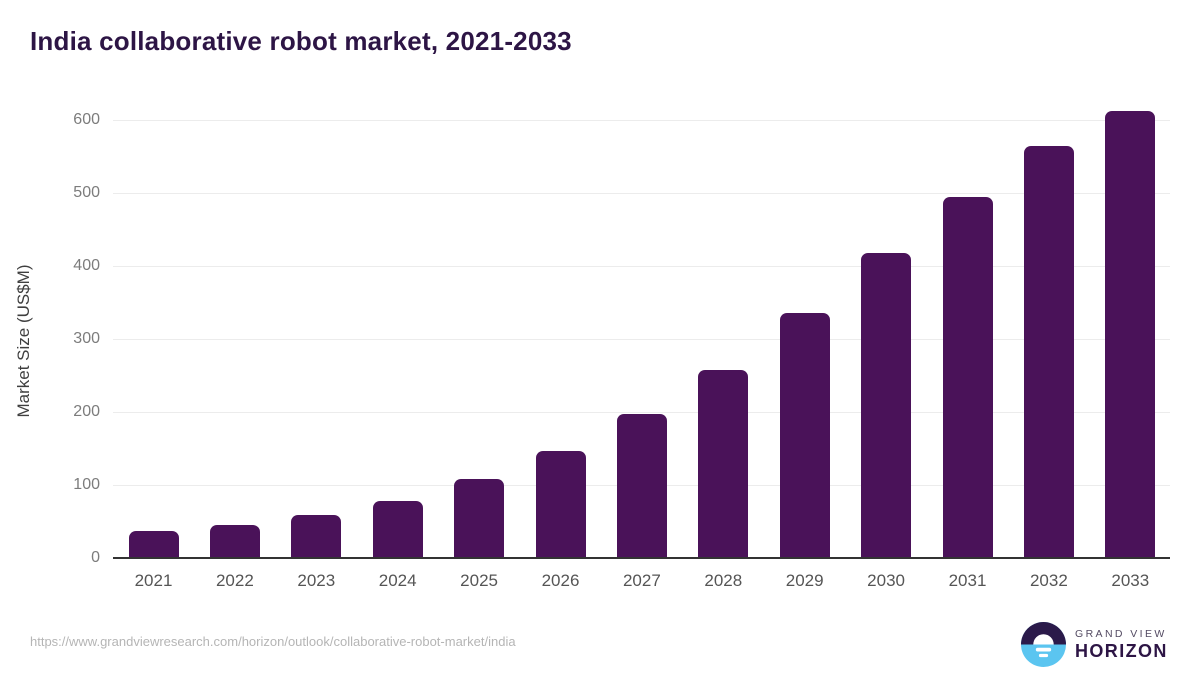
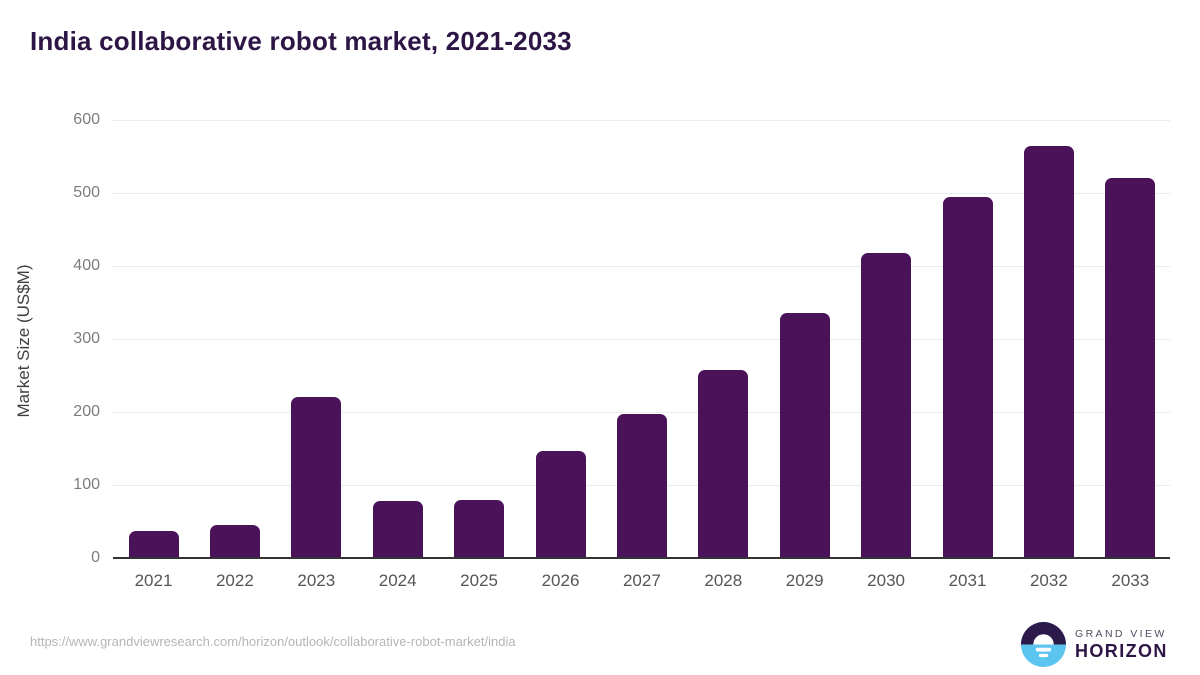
2023: 60 -> 220
2025: 110 -> 80
2033: 610 -> 520
